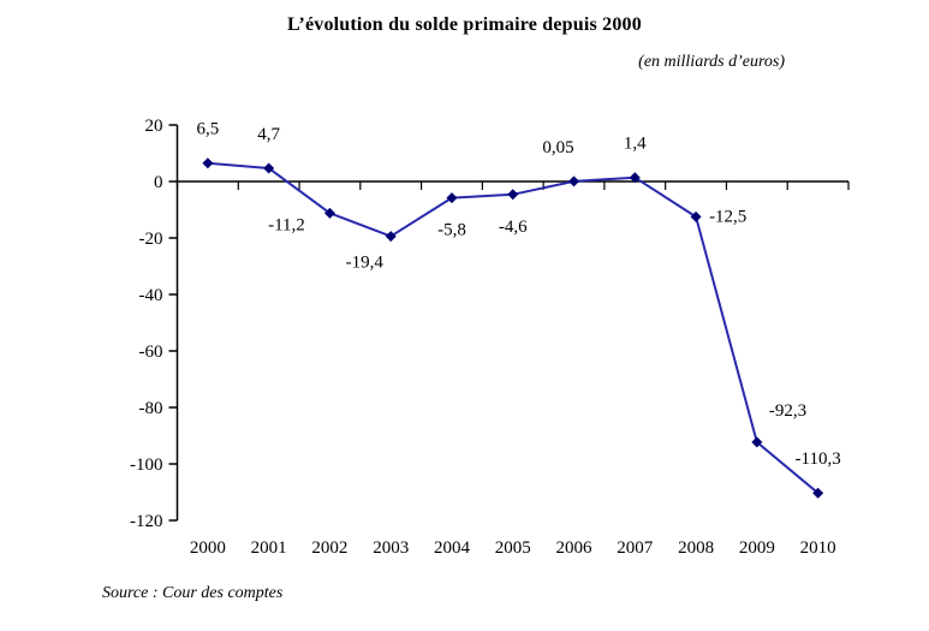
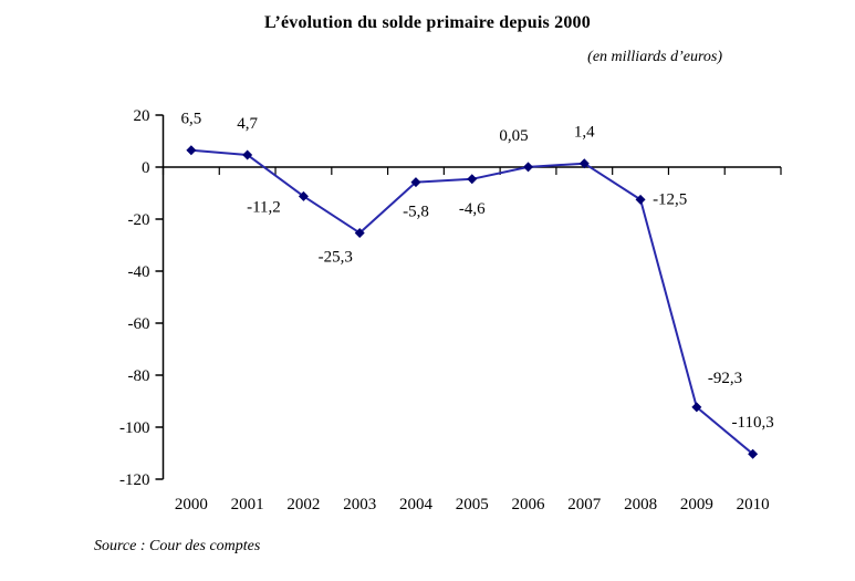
2003: -19,4 -> -25,3
